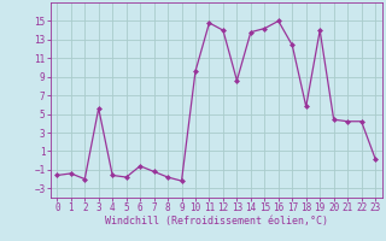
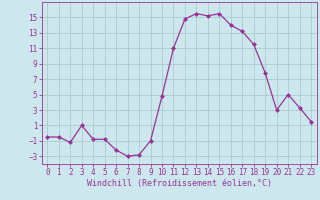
0: -1.6 -> -0.5
1: -1.4 -> -0.5
2: -2.0 -> -1.2
3: 5.6 -> 1.0
4: -1.6 -> -0.8
5: -1.8 -> -0.8
6: -0.6 -> -2.2
7: -1.2 -> -3.0
8: -1.8 -> -2.8
9: -2.2 -> -1.0
10: 9.6 -> 4.8
11: 14.8 -> 11.0
12: 14.0 -> 14.8
13: 8.6 -> 15.5
14: 13.8 -> 15.2
15: 14.2 -> 15.5
16: 15.0 -> 14.0
17: 12.4 -> 13.2
18: 5.8 -> 11.5
19: 14.0 -> 7.8
20: 4.4 -> 3.0
21: 4.2 -> 5.0
22: 4.2 -> 3.3
23: 0.2 -> 1.5
